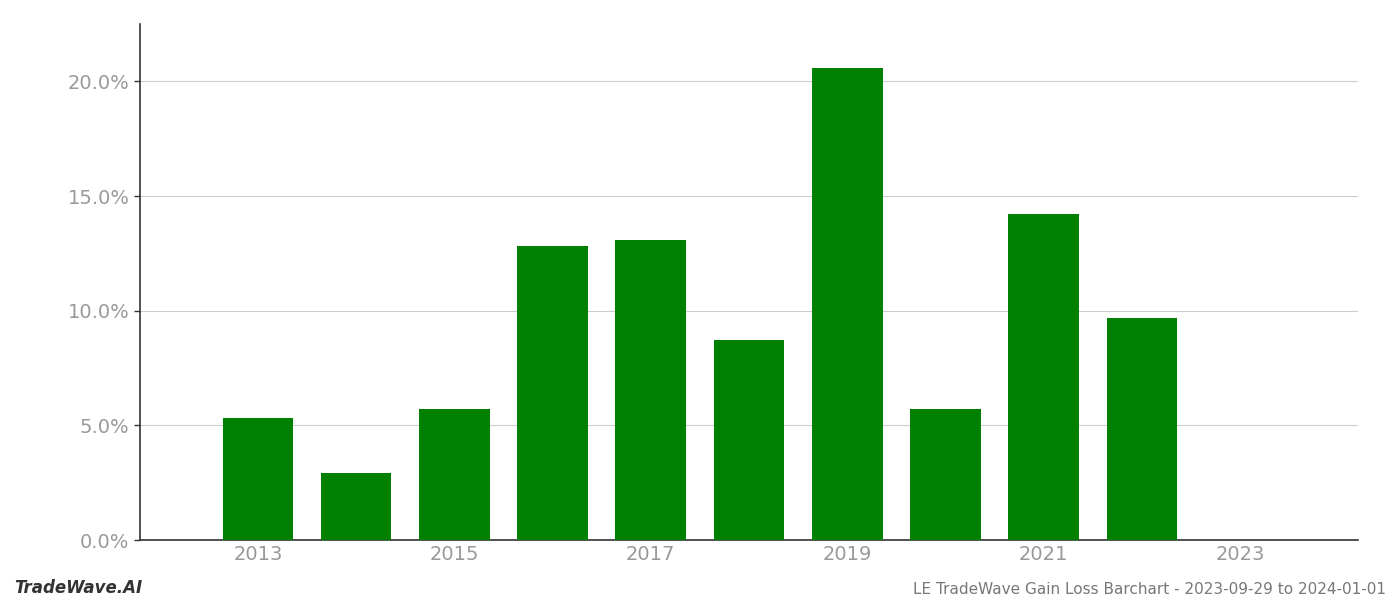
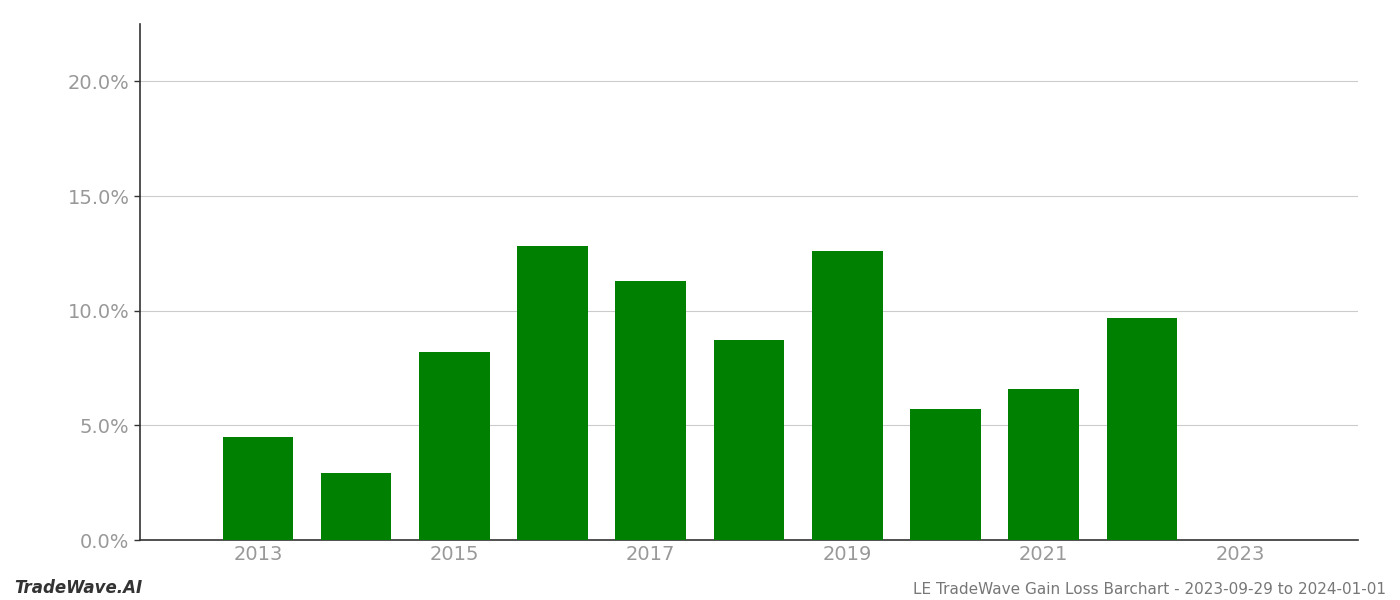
2013: 5.3% -> 4.5%
2015: 5.7% -> 8.2%
2017: 13.1% -> 11.3%
2019: 20.6% -> 12.6%
2021: 14.2% -> 6.6%
